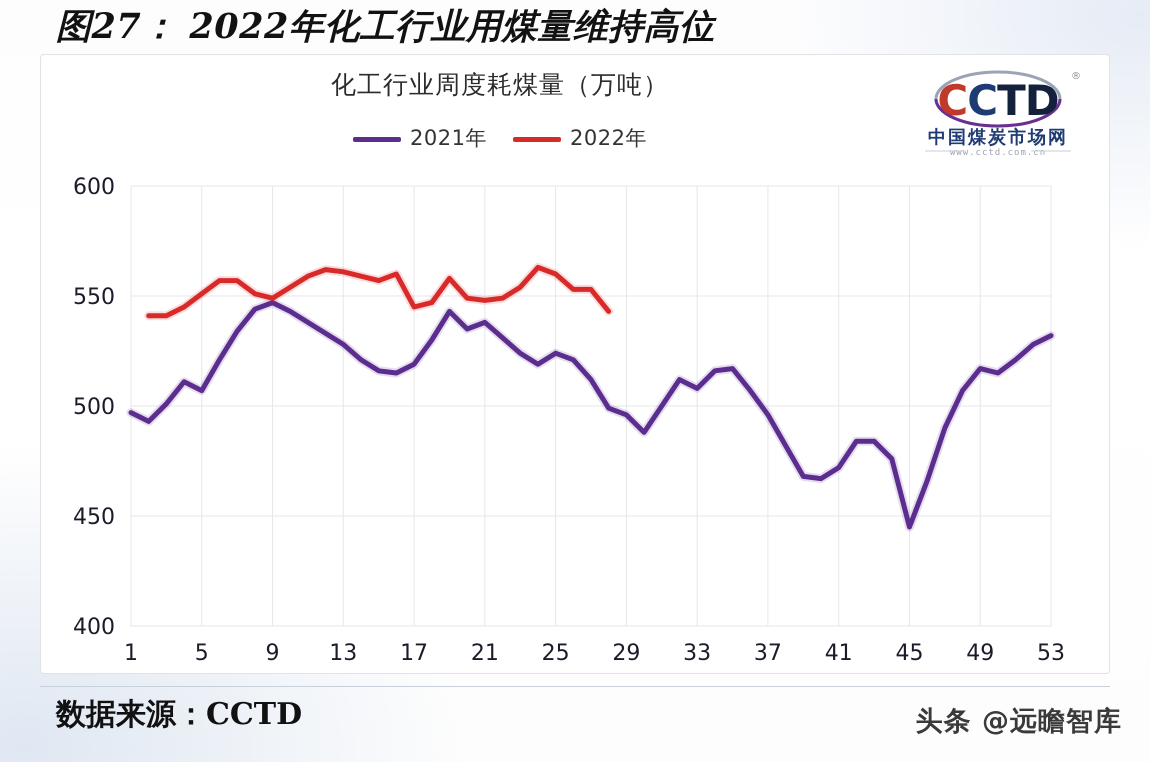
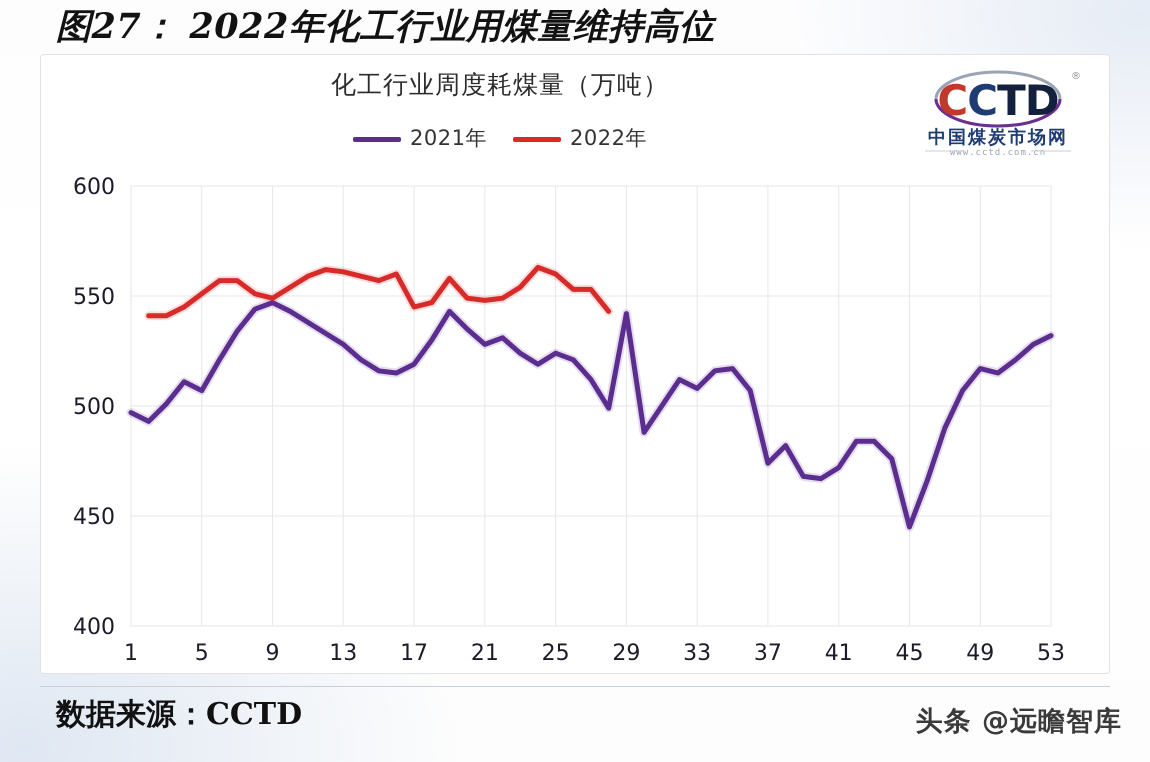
2021年/21: 538 -> 528
2021年/29: 496 -> 542
2021年/37: 496 -> 474
